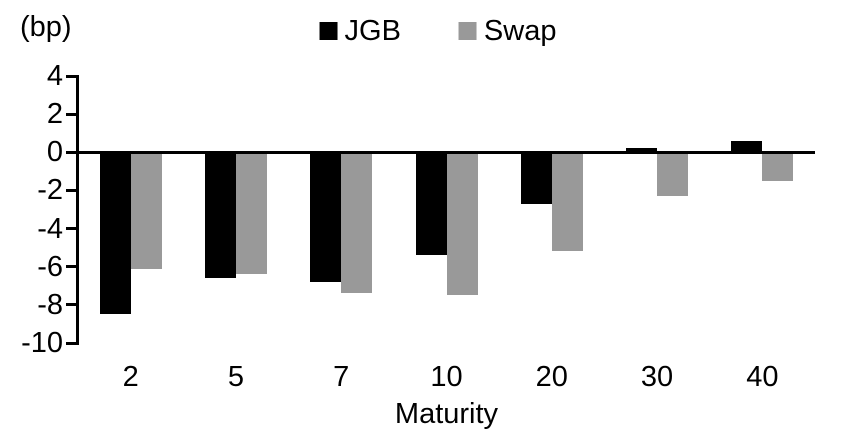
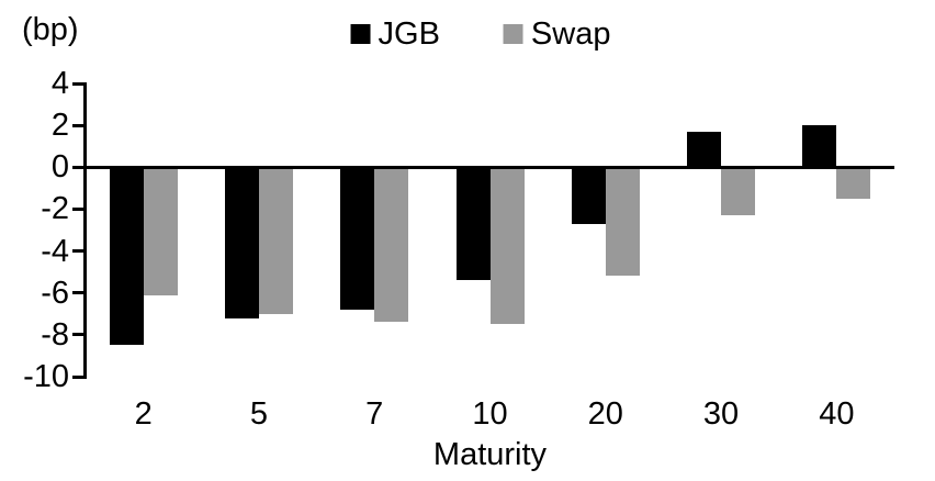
JGB/5: -6.6 -> -7.2
Swap/5: -6.4 -> -7.0
JGB/30: 0.2 -> 1.7
JGB/40: 0.6 -> 2.0
